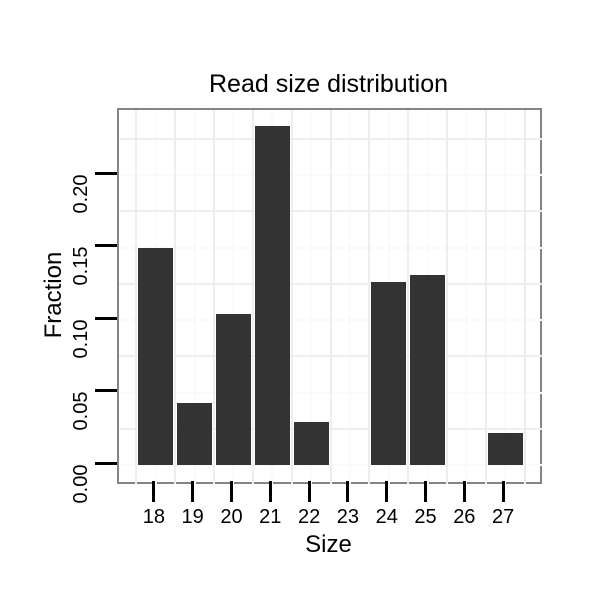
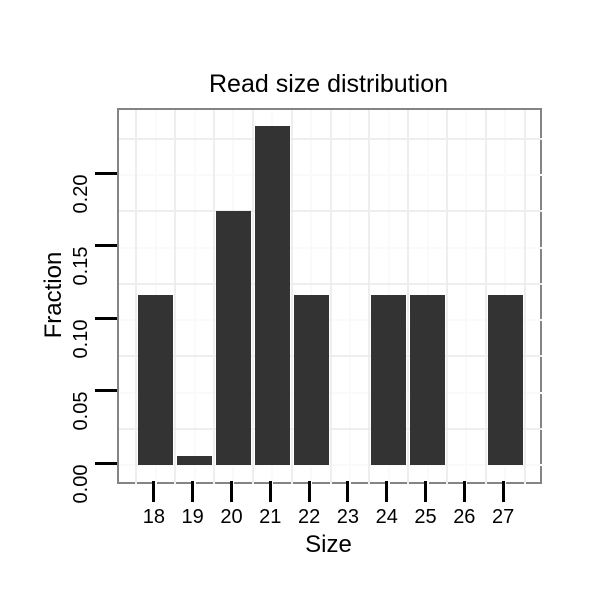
18: 0.150 -> 0.117
19: 0.043 -> 0.006
20: 0.104 -> 0.175
22: 0.030 -> 0.117
24: 0.126 -> 0.117
25: 0.131 -> 0.117
27: 0.022 -> 0.117
